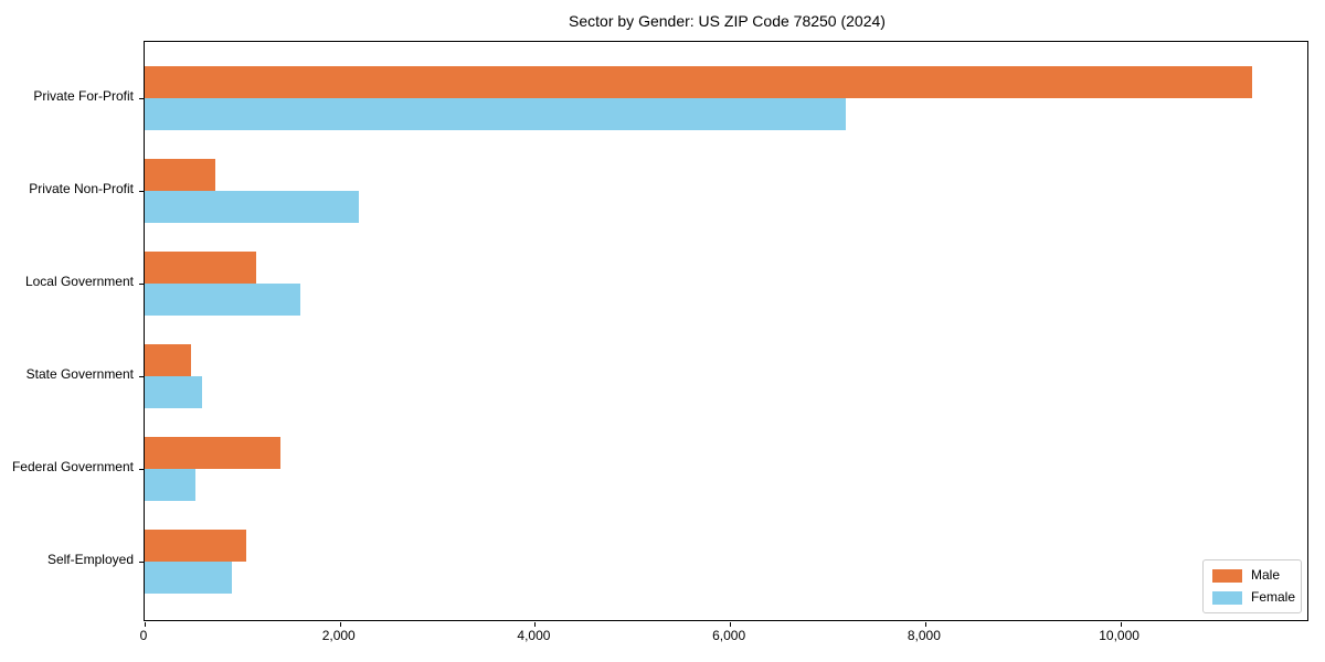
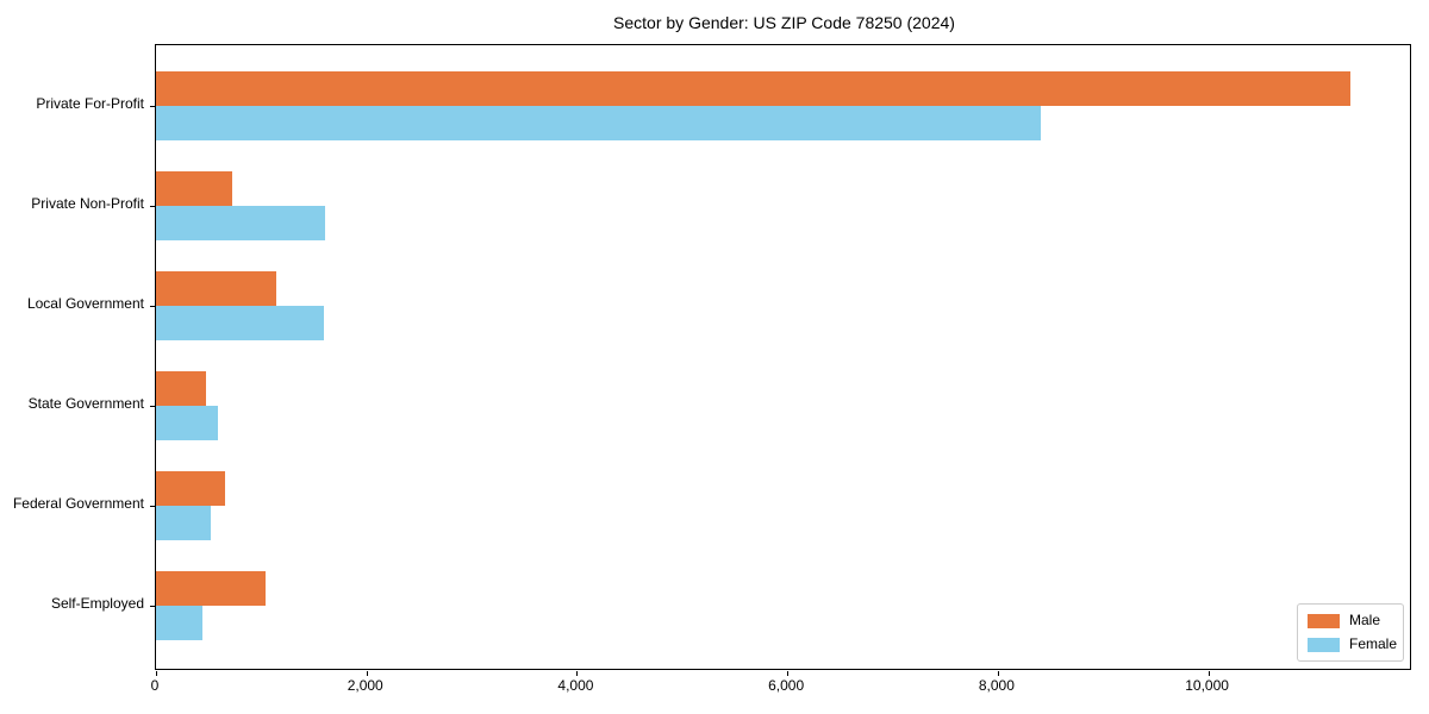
Female/Private For-Profit: 7200 -> 8400
Female/Private Non-Profit: 2200 -> 1600
Male/Federal Government: 1400 -> 700
Female/Self-Employed: 900 -> 400
